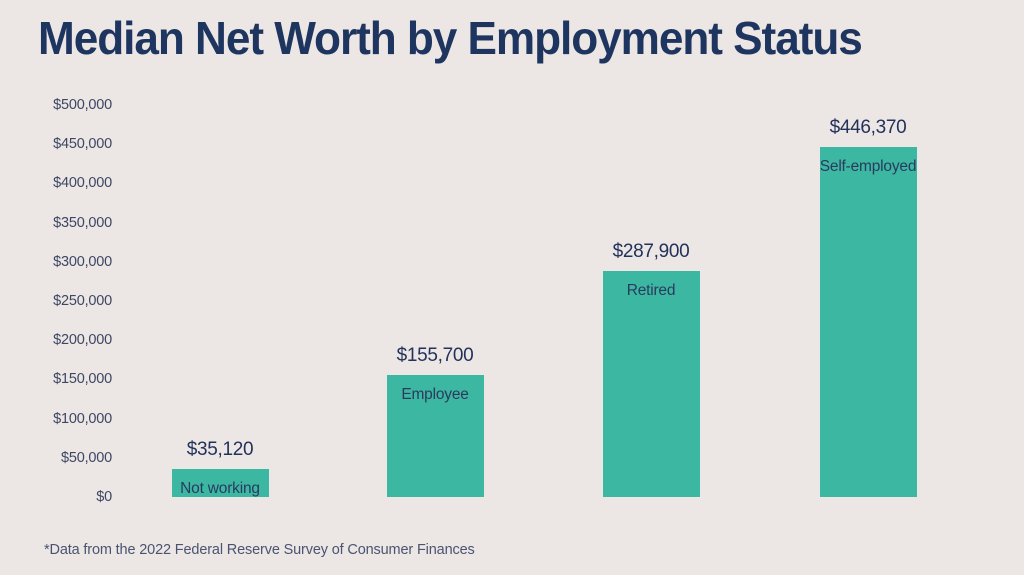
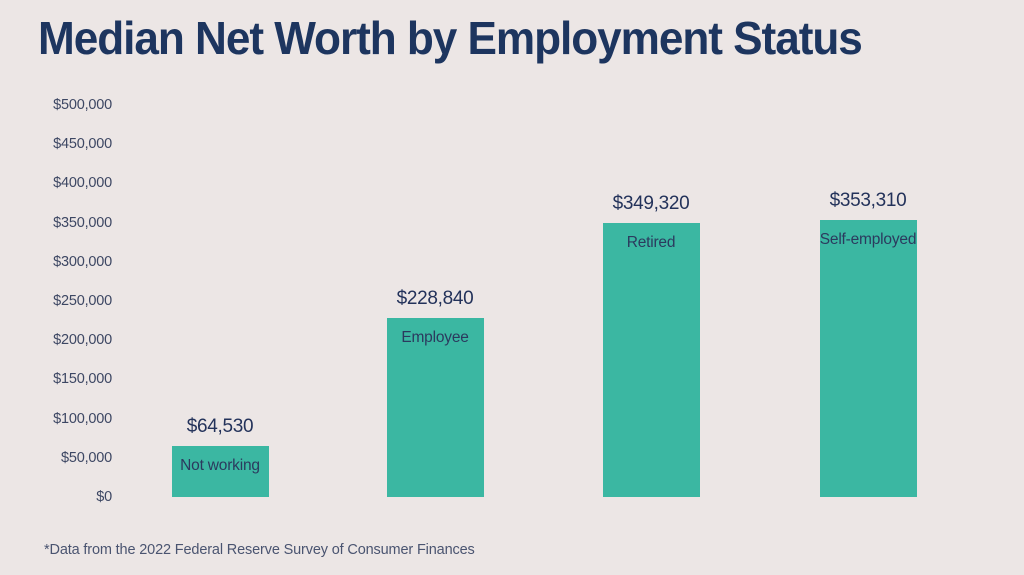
Not working: $35,120 -> $64,530
Employee: $155,700 -> $228,840
Retired: $287,900 -> $349,320
Self-employed: $446,370 -> $353,310
